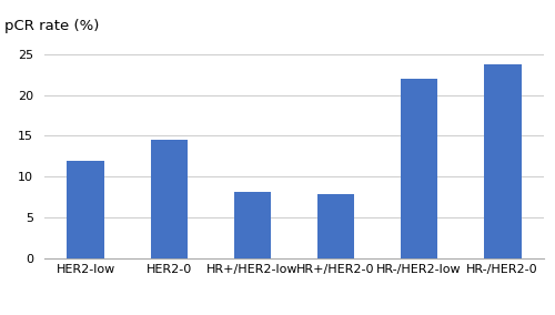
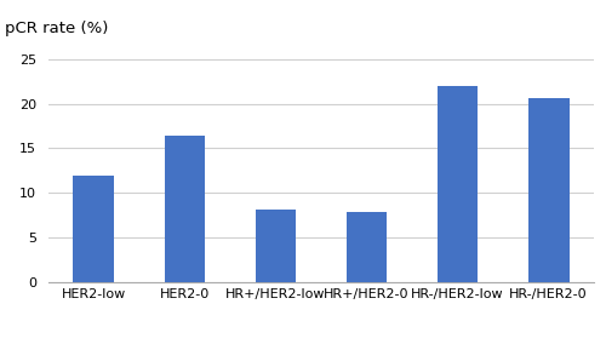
HER2-0: 14.5 -> 16.4
HR-/HER2-0: 23.7 -> 20.6
